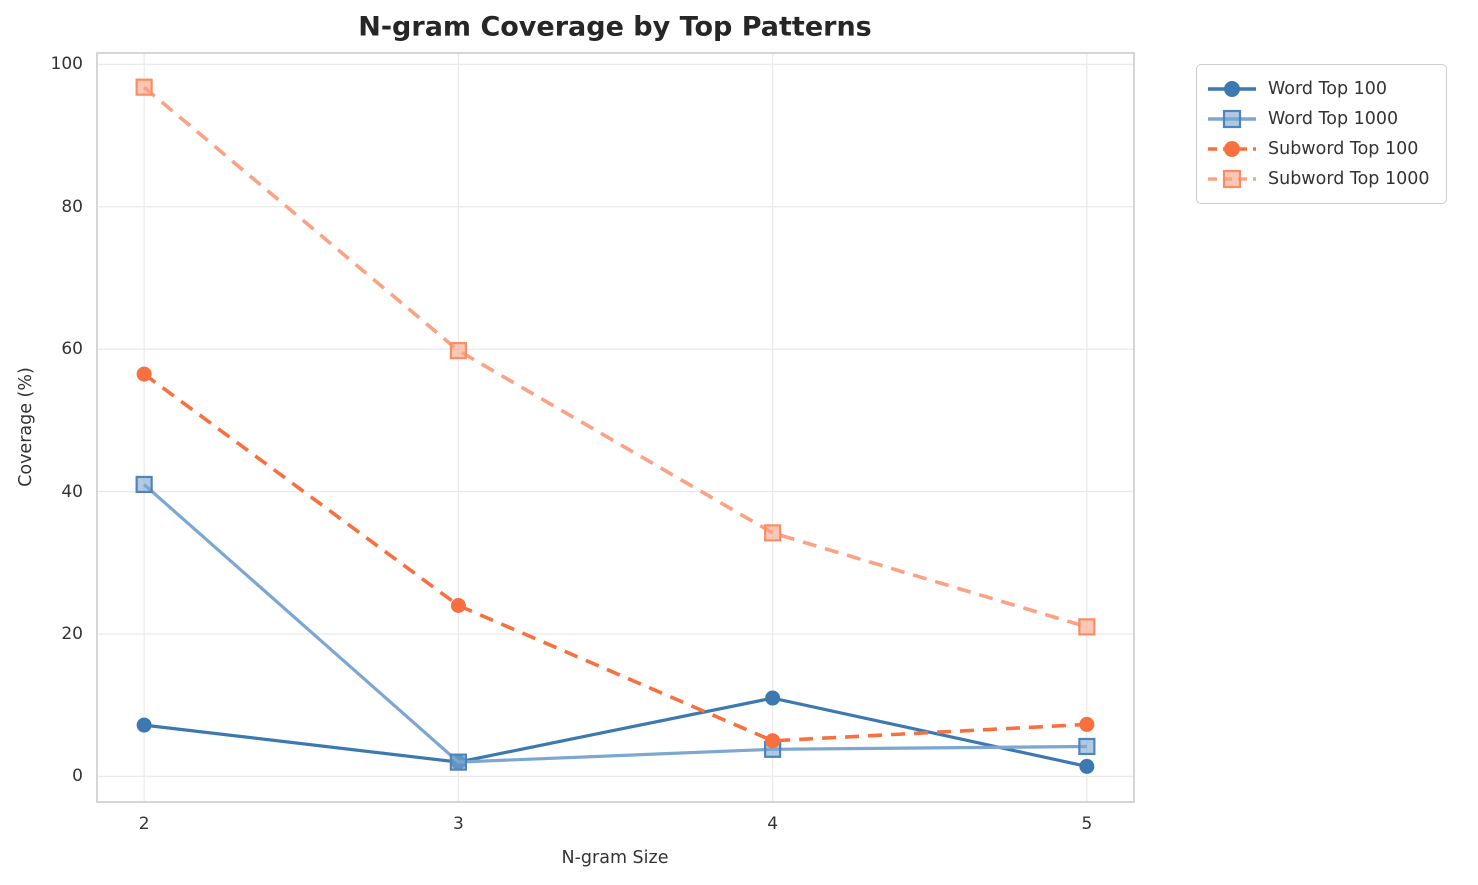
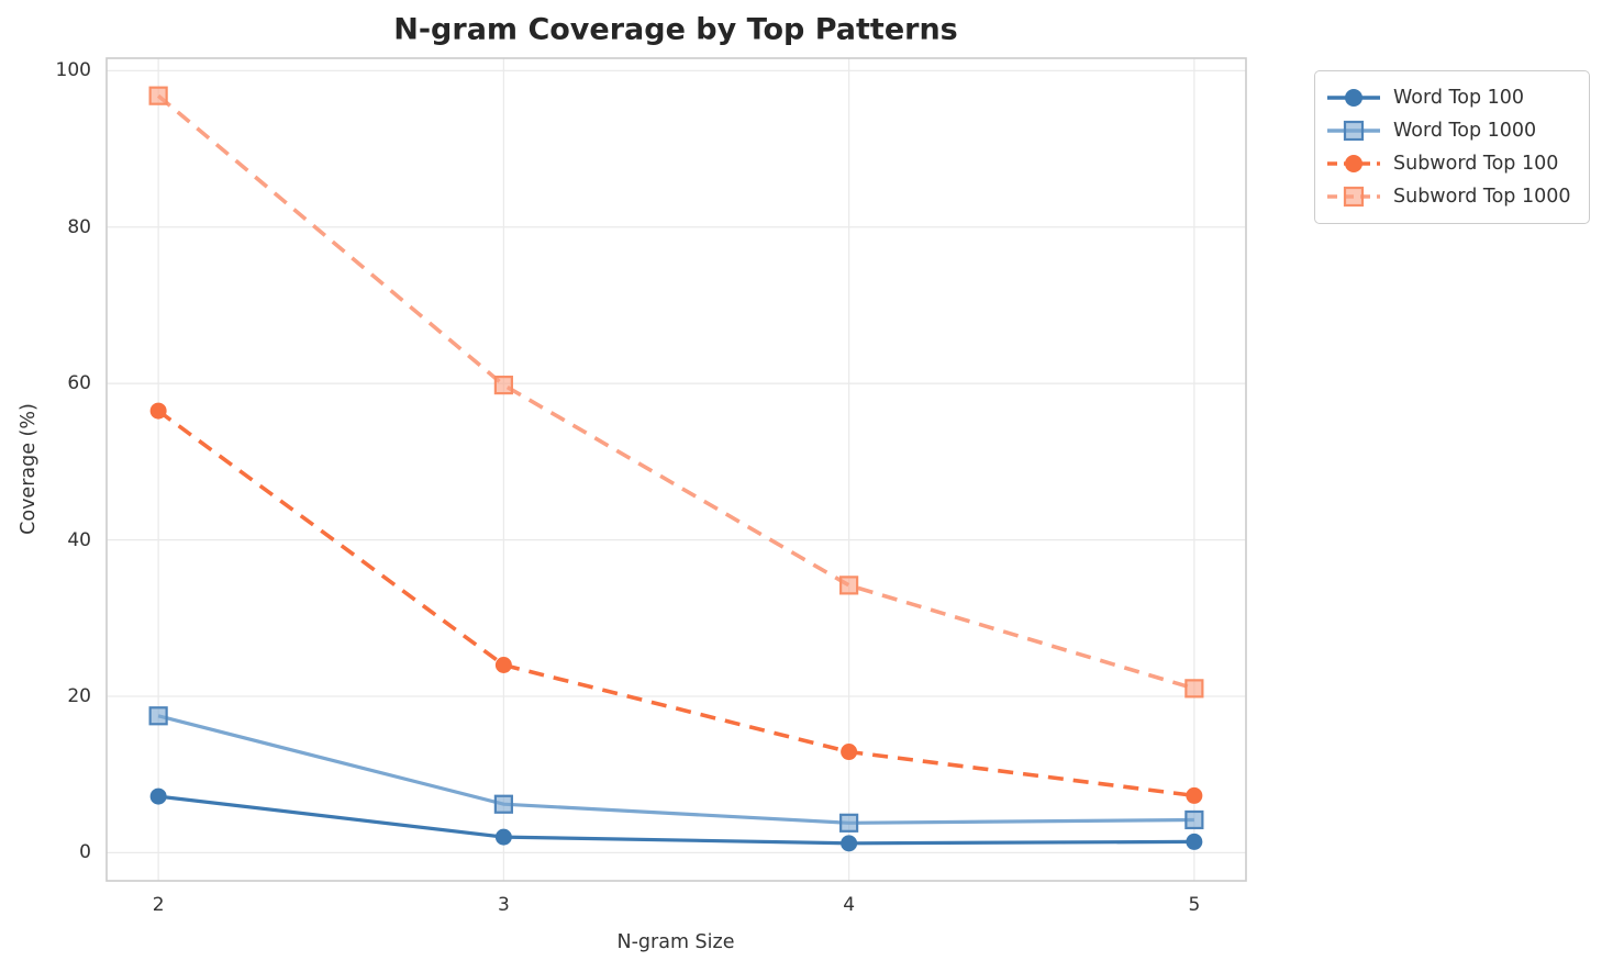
Word Top 1000/2: 41 -> 18
Word Top 1000/3: 2 -> 6
Word Top 100/4: 11 -> 1
Subword Top 100/4: 5 -> 13
